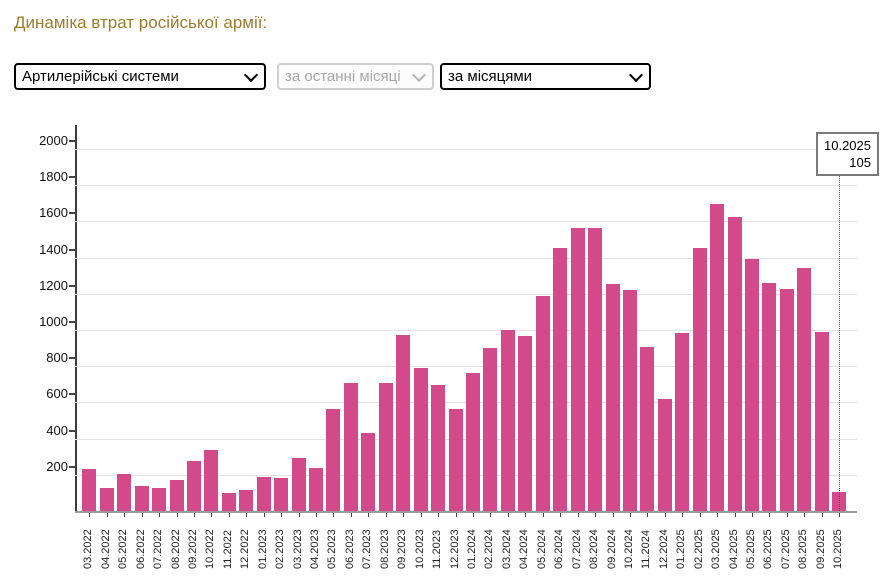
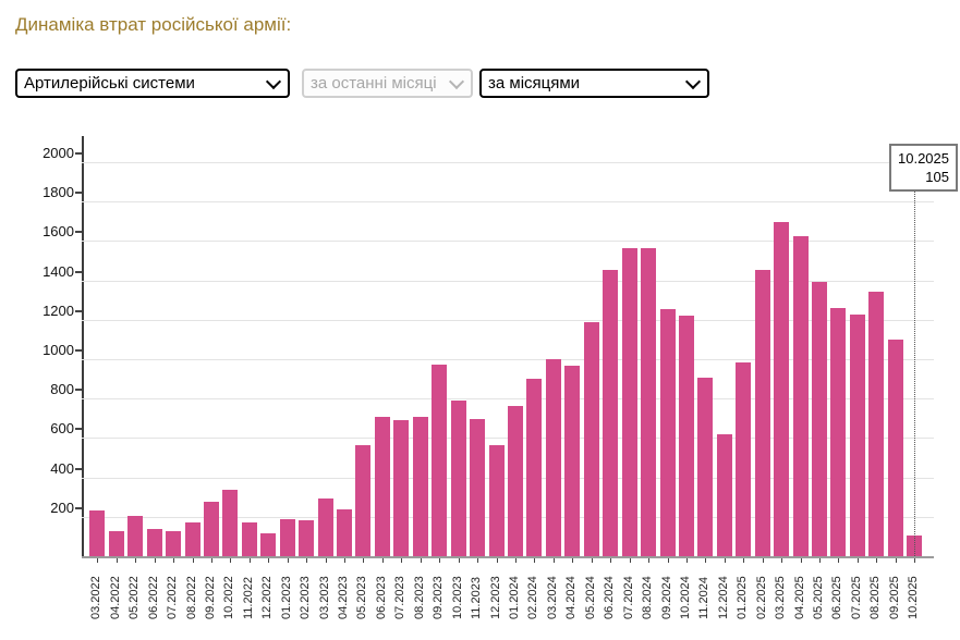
11.2022: 100 -> 170
07.2023: 430 -> 690
09.2025: 990 -> 1100
